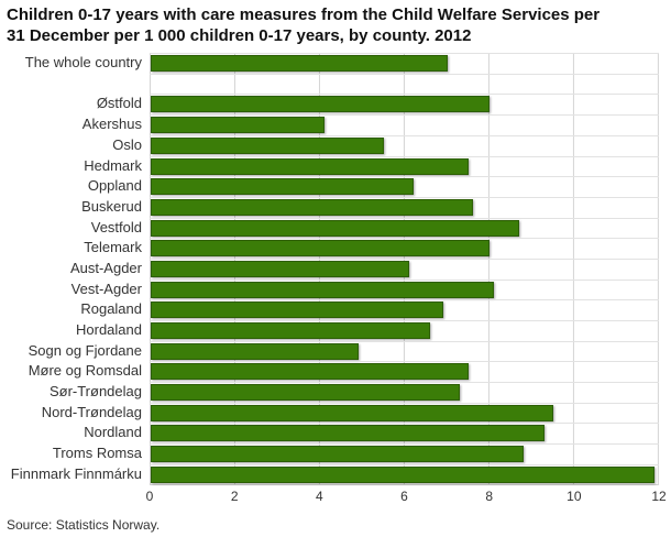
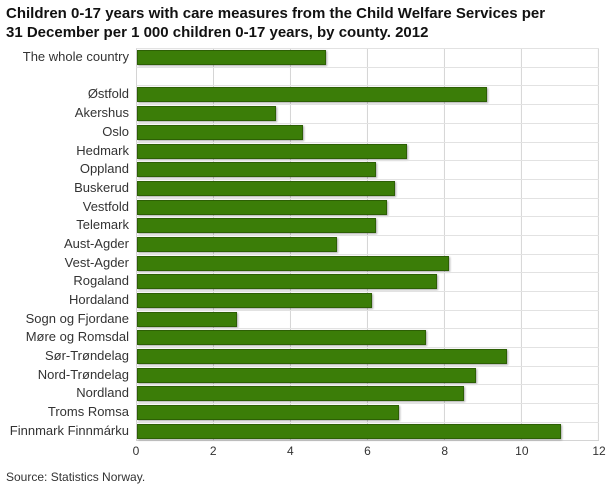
The whole country: 7.0 -> 4.9
Østfold: 8.0 -> 9.1
Akershus: 4.1 -> 3.6
Oslo: 5.5 -> 4.3
Hedmark: 7.5 -> 7.0
Buskerud: 7.6 -> 6.7
Vestfold: 8.7 -> 6.5
Telemark: 8.0 -> 6.2
Aust-Agder: 6.1 -> 5.2
Rogaland: 6.9 -> 7.8
Hordaland: 6.6 -> 6.1
Sogn og Fjordane: 4.9 -> 2.6
Sør-Trøndelag: 7.3 -> 9.6
Nord-Trøndelag: 9.5 -> 8.8
Nordland: 9.3 -> 8.5
Troms Romsa: 8.8 -> 6.8
Finnmark Finnmárku: 11.9 -> 11.0
